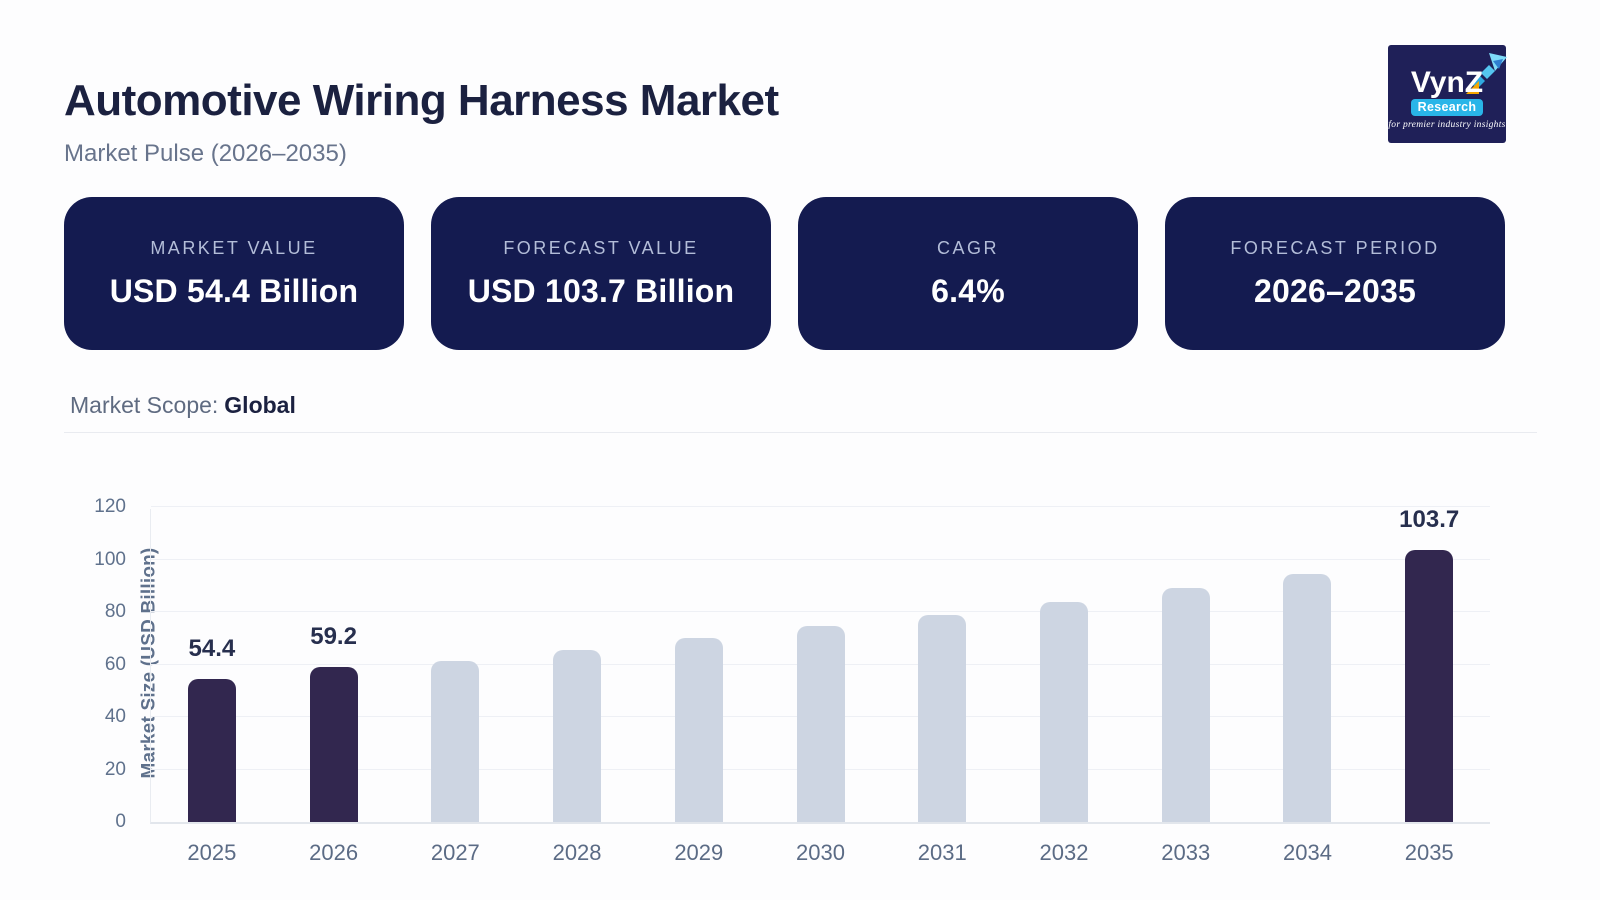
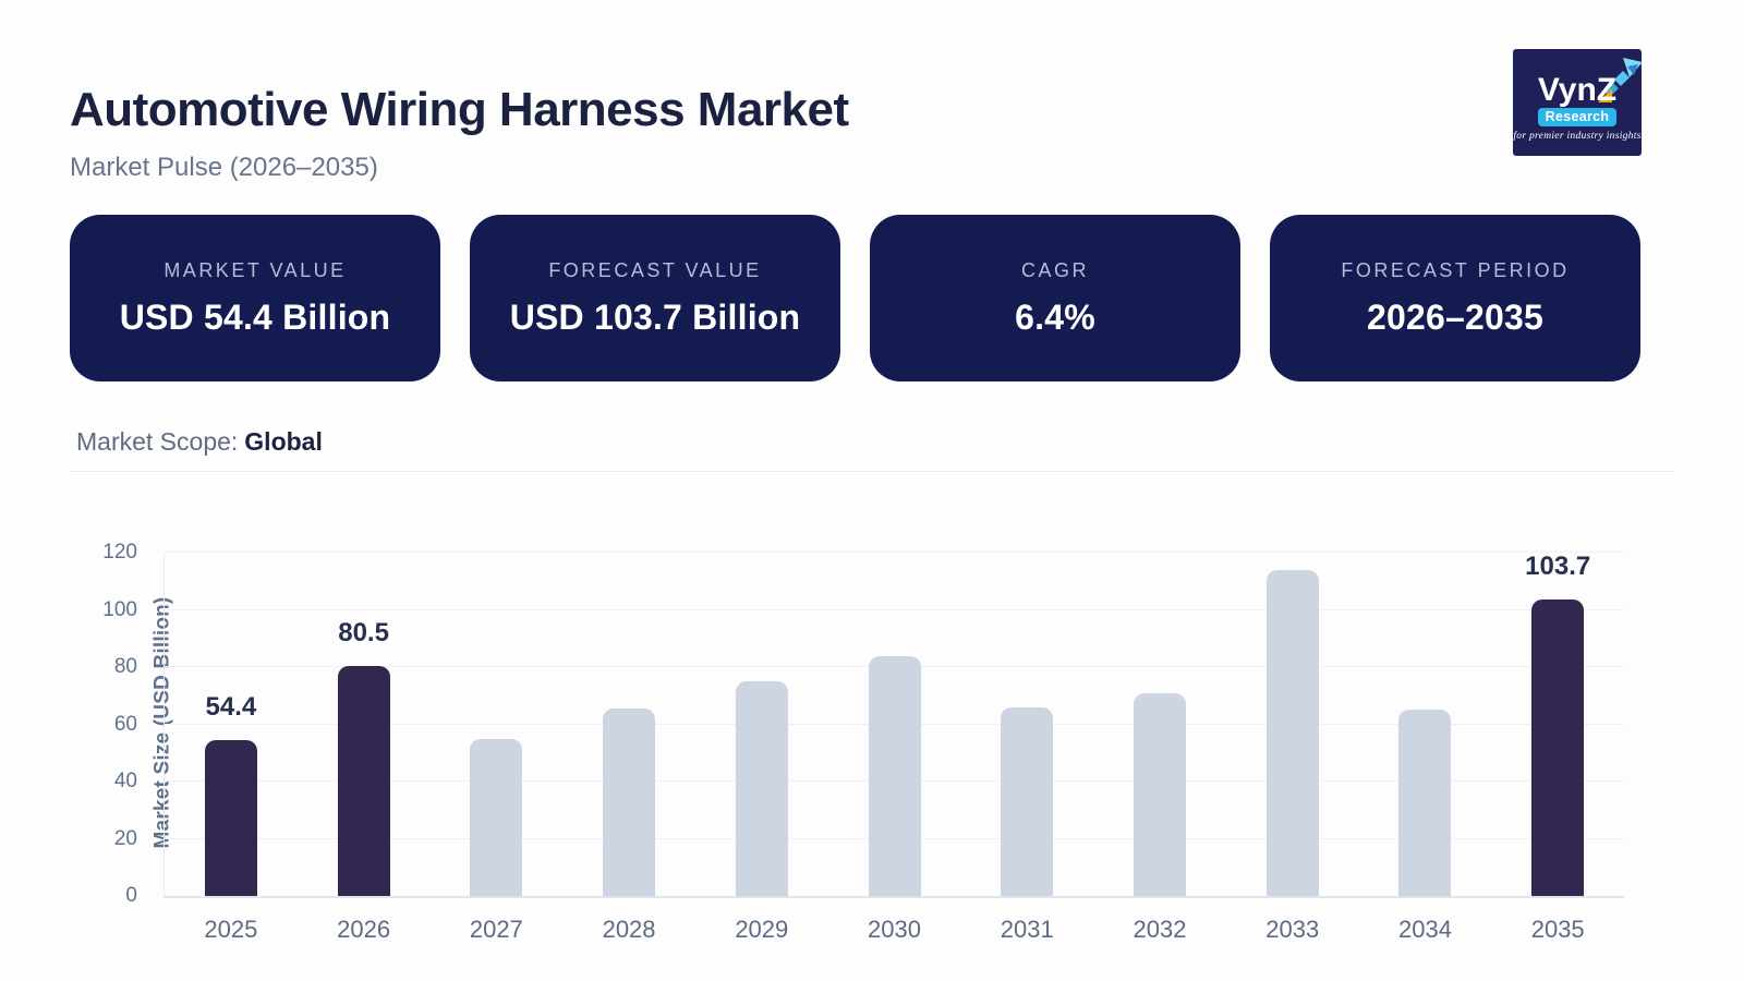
2026: 59.2 -> 80.5
2027: 62 -> 55
2029: 70 -> 75
2030: 74 -> 84
2031: 79 -> 66
2032: 84 -> 71
2033: 89 -> 114
2034: 94 -> 65
